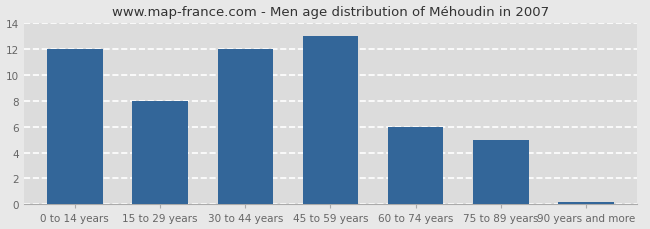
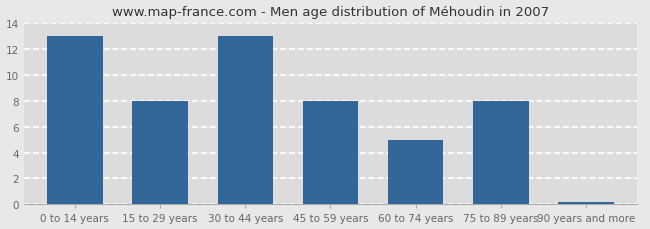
0 to 14 years: 12.0 -> 13.0
30 to 44 years: 12.0 -> 13.0
45 to 59 years: 13.0 -> 8.0
60 to 74 years: 6.0 -> 5.0
75 to 89 years: 5.0 -> 8.0
